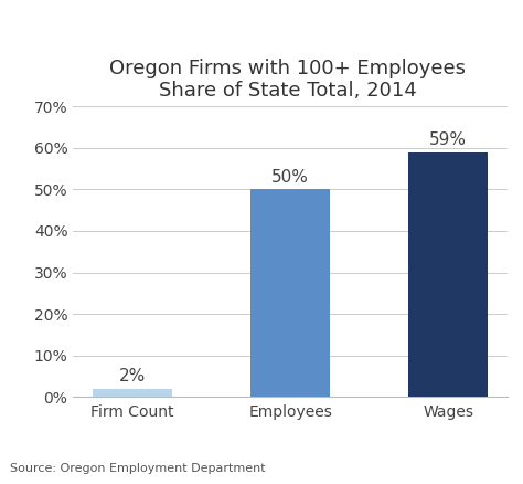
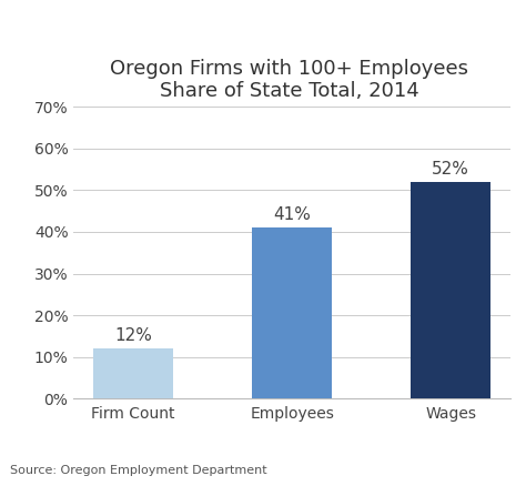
Firm Count: 2% -> 12%
Employees: 50% -> 41%
Wages: 59% -> 52%
